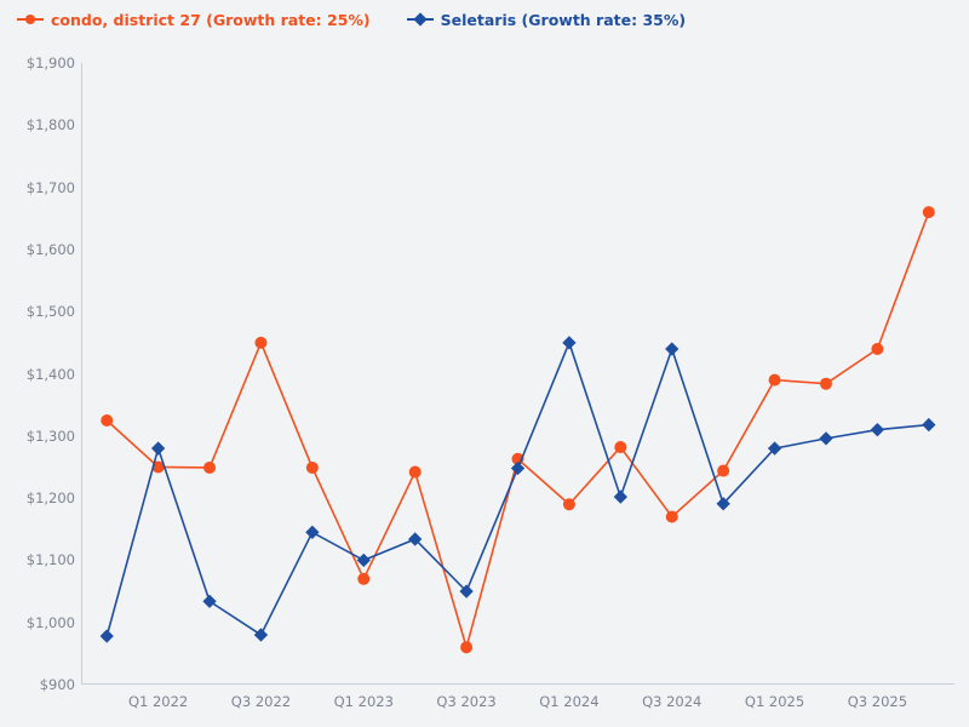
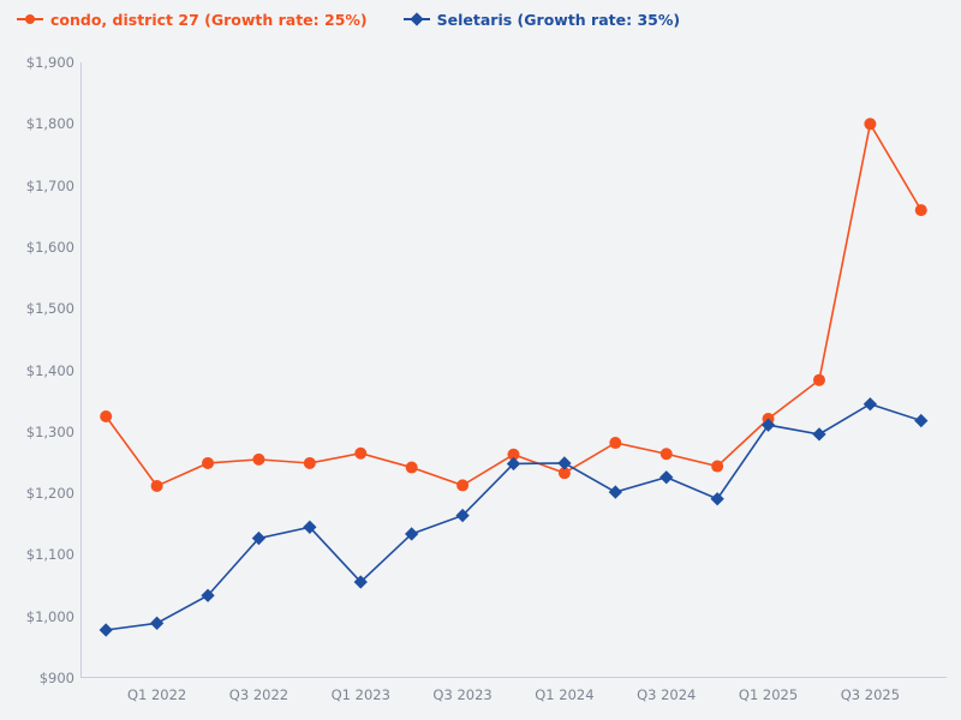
condo, district 27 (Growth rate: 25%)/Q1 2022: $1250 -> $1210
Seletaris (Growth rate: 35%)/Q1 2022: $1280 -> $990
condo, district 27 (Growth rate: 25%)/Q3 2022: $1450 -> $1260
Seletaris (Growth rate: 35%)/Q3 2022: $980 -> $1130
condo, district 27 (Growth rate: 25%)/Q1 2023: $1070 -> $1260
Seletaris (Growth rate: 35%)/Q1 2023: $1100 -> $1060
condo, district 27 (Growth rate: 25%)/Q3 2023: $960 -> $1210
Seletaris (Growth rate: 35%)/Q3 2023: $1050 -> $1160
condo, district 27 (Growth rate: 25%)/Q1 2024: $1190 -> $1230
Seletaris (Growth rate: 35%)/Q1 2024: $1450 -> $1250
condo, district 27 (Growth rate: 25%)/Q3 2024: $1170 -> $1260
Seletaris (Growth rate: 35%)/Q3 2024: $1440 -> $1230
condo, district 27 (Growth rate: 25%)/Q1 2025: $1390 -> $1320
Seletaris (Growth rate: 35%)/Q1 2025: $1280 -> $1310
condo, district 27 (Growth rate: 25%)/Q3 2025: $1440 -> $1800
Seletaris (Growth rate: 35%)/Q3 2025: $1310 -> $1340
